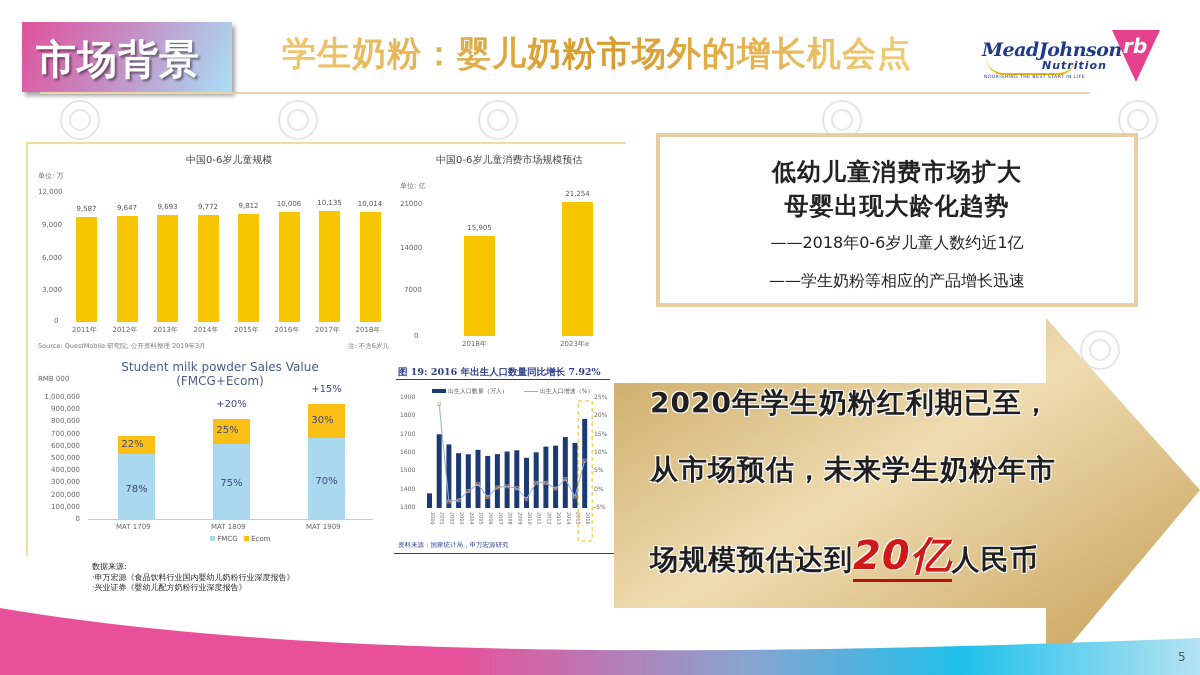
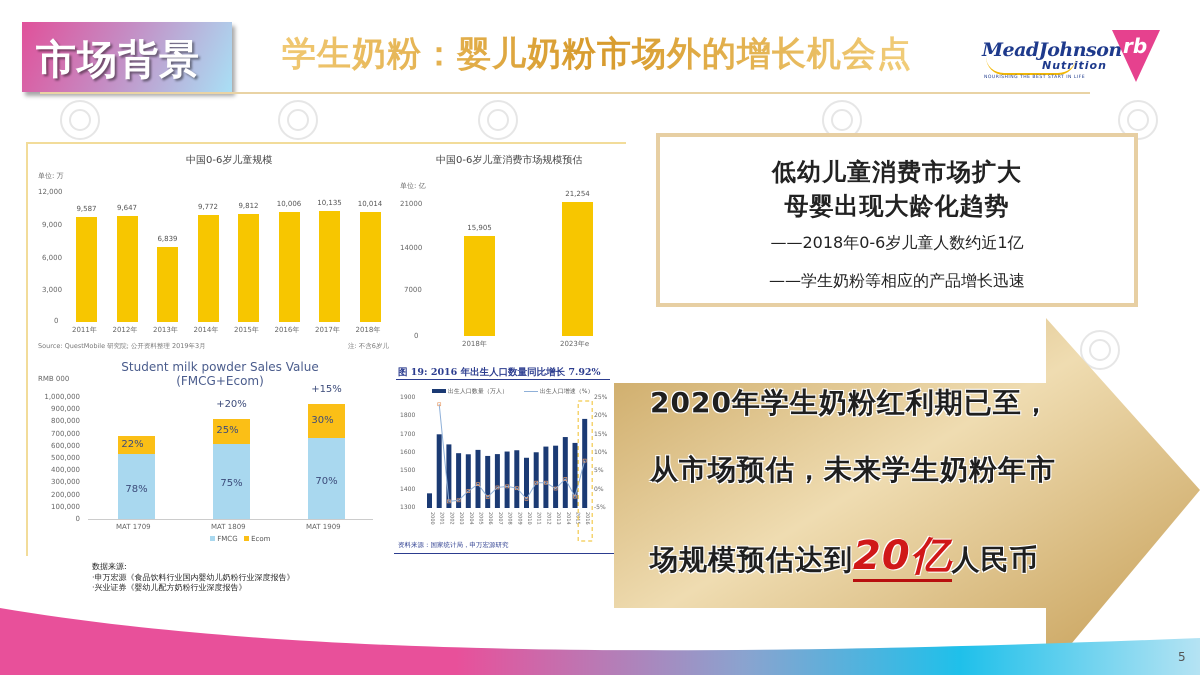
中国0-6岁儿童规模/2013年: 9,693 -> 6,839
